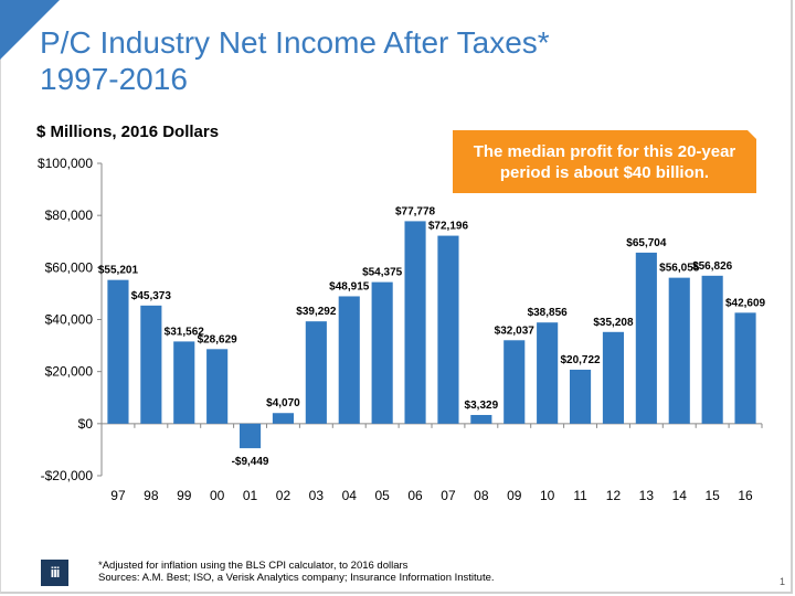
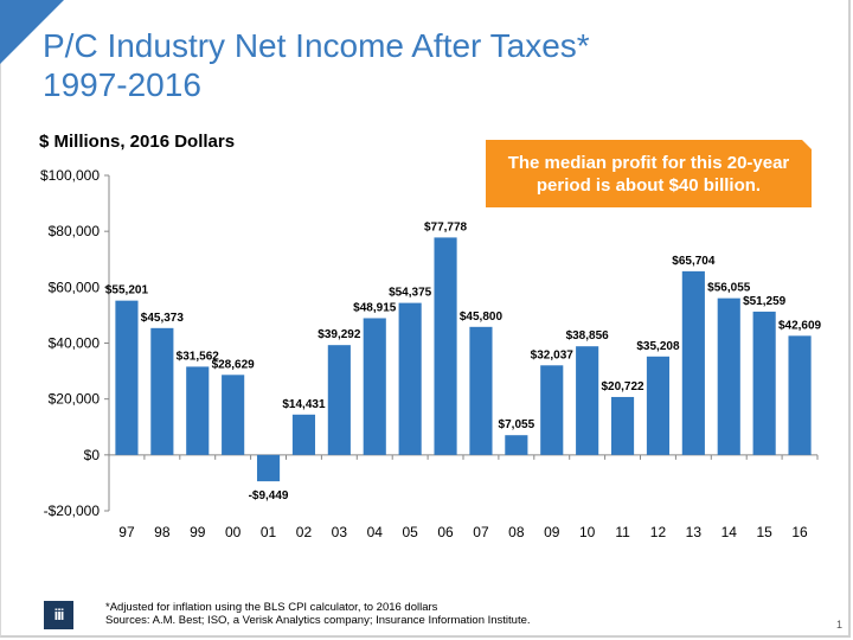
02: $4,070 -> $14,431
07: $72,196 -> $45,800
08: $3,329 -> $7,055
15: $56,826 -> $51,259
